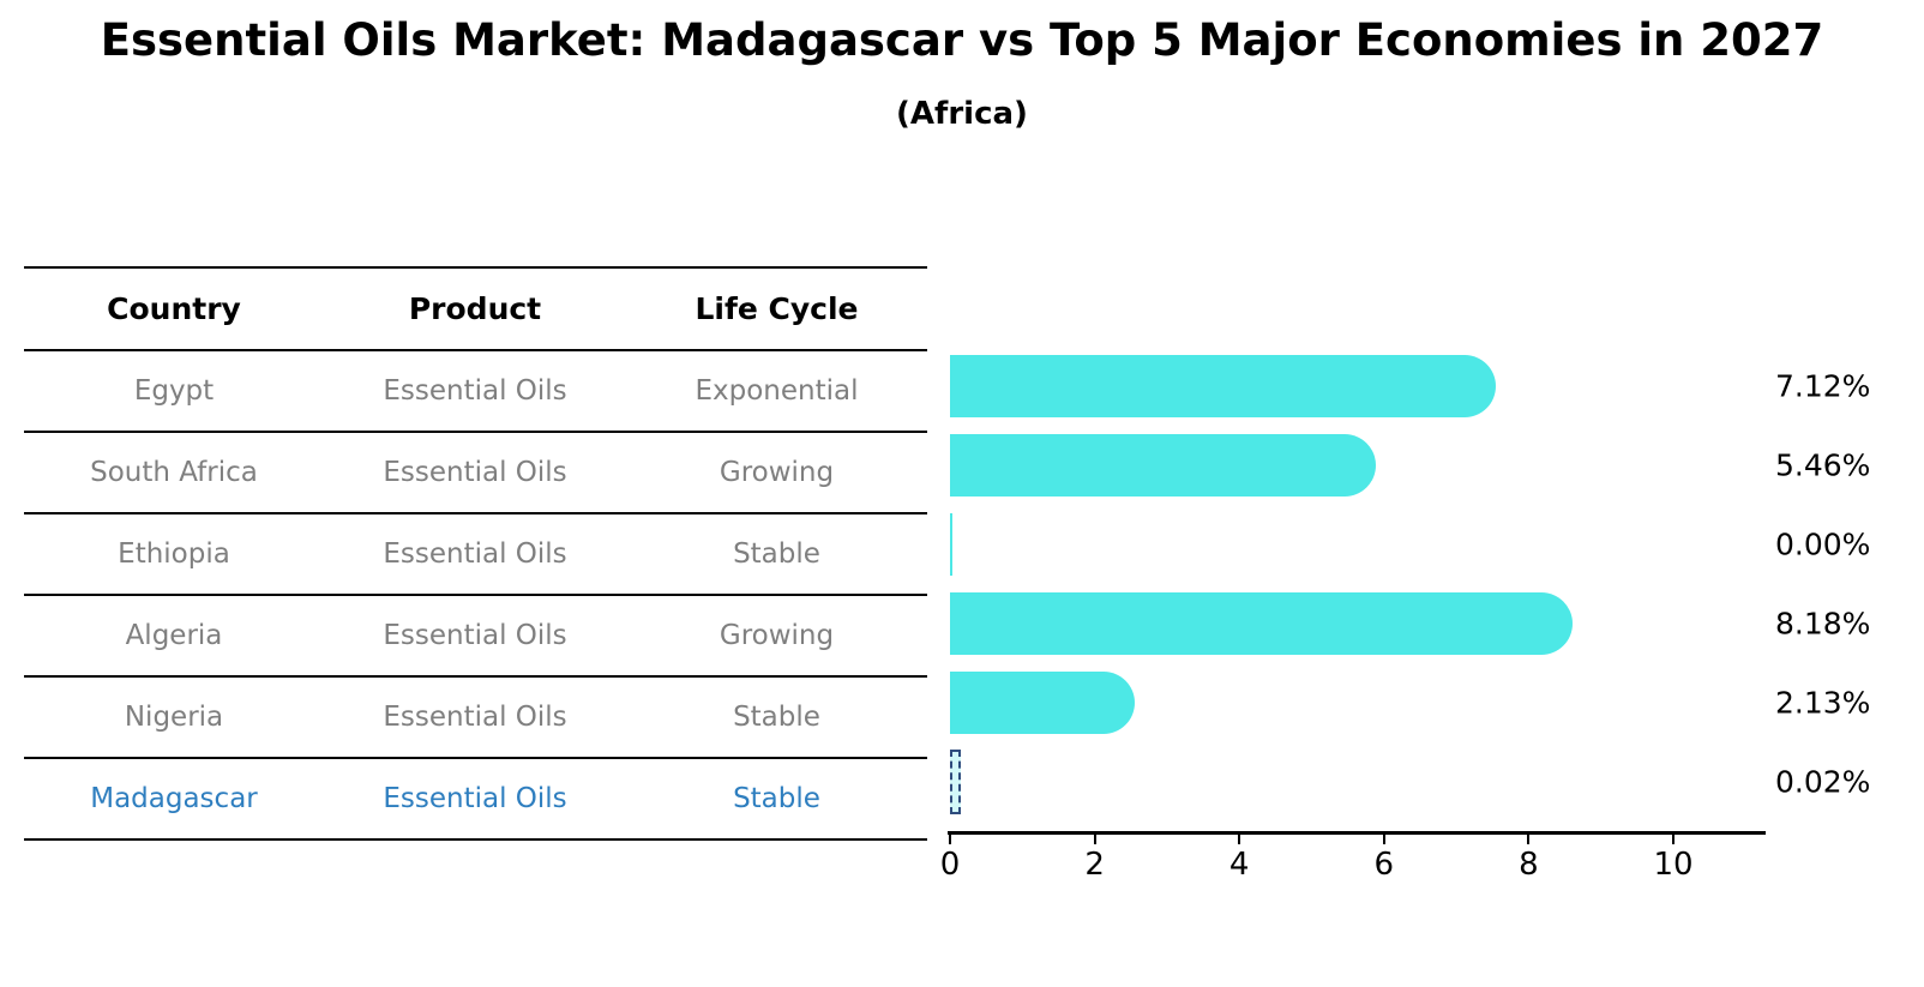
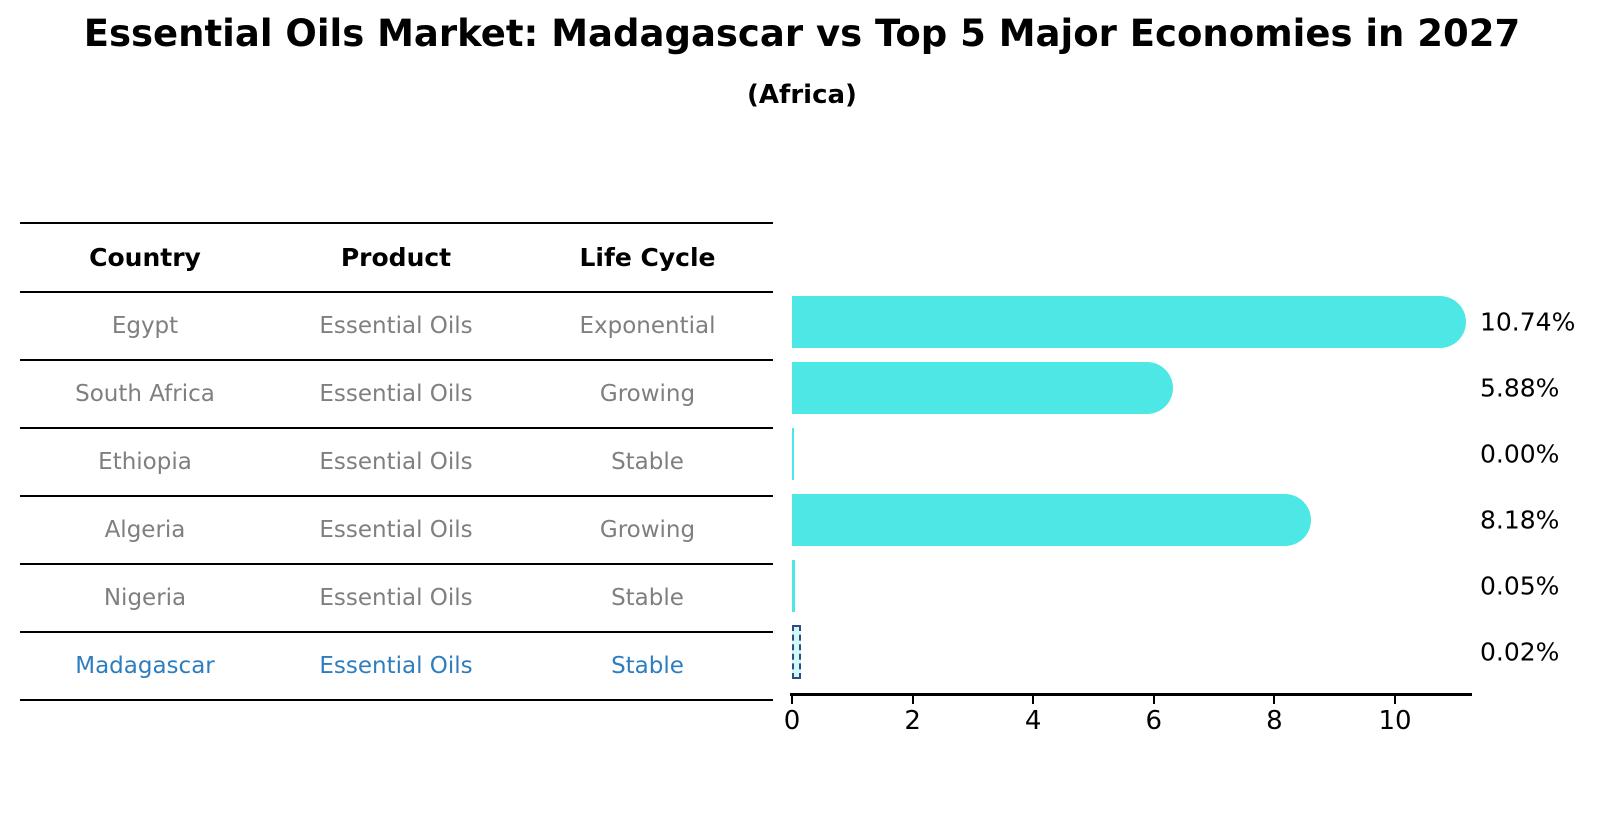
Egypt: 7.12% -> 10.74%
South Africa: 5.46% -> 5.88%
Nigeria: 2.13% -> 0.05%
